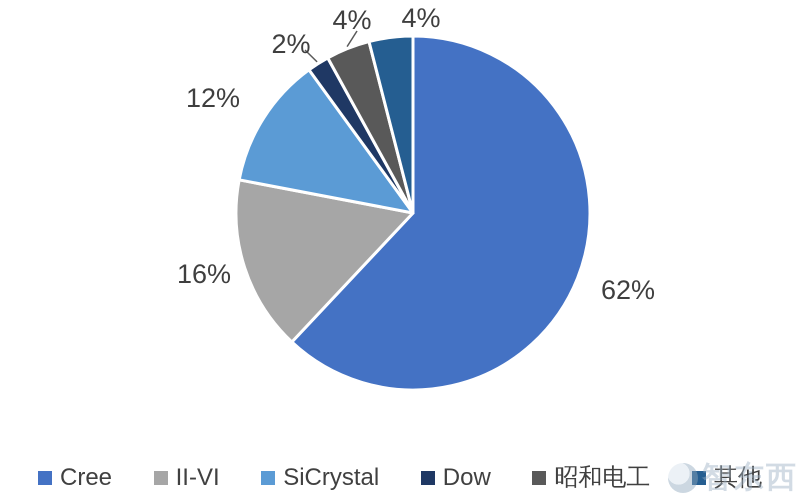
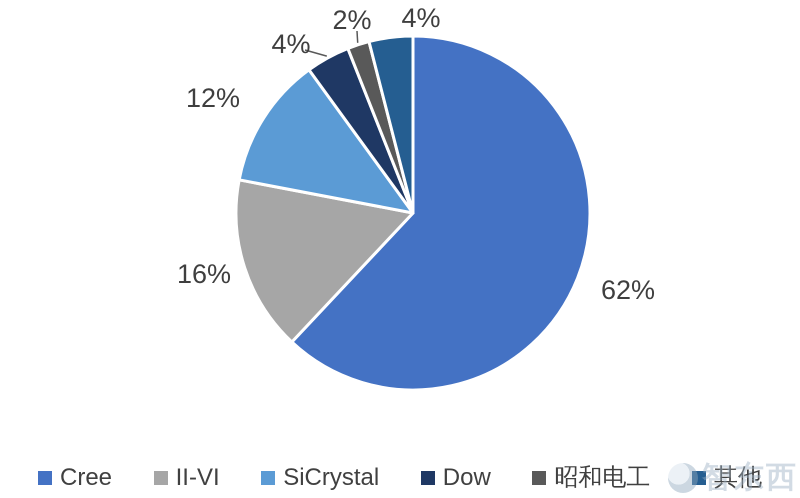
Dow: 2% -> 4%
昭和电工: 4% -> 2%
